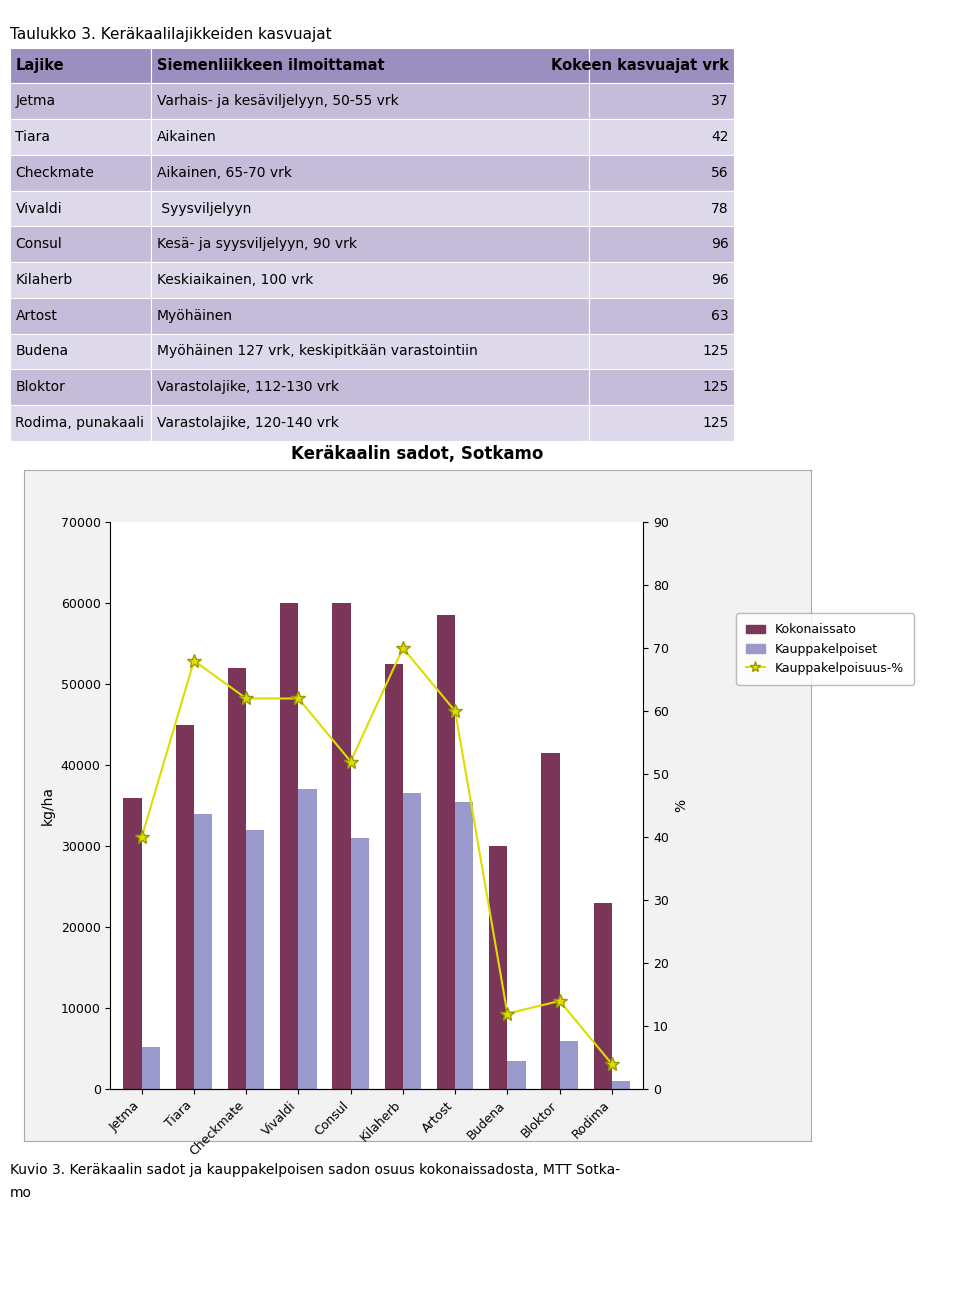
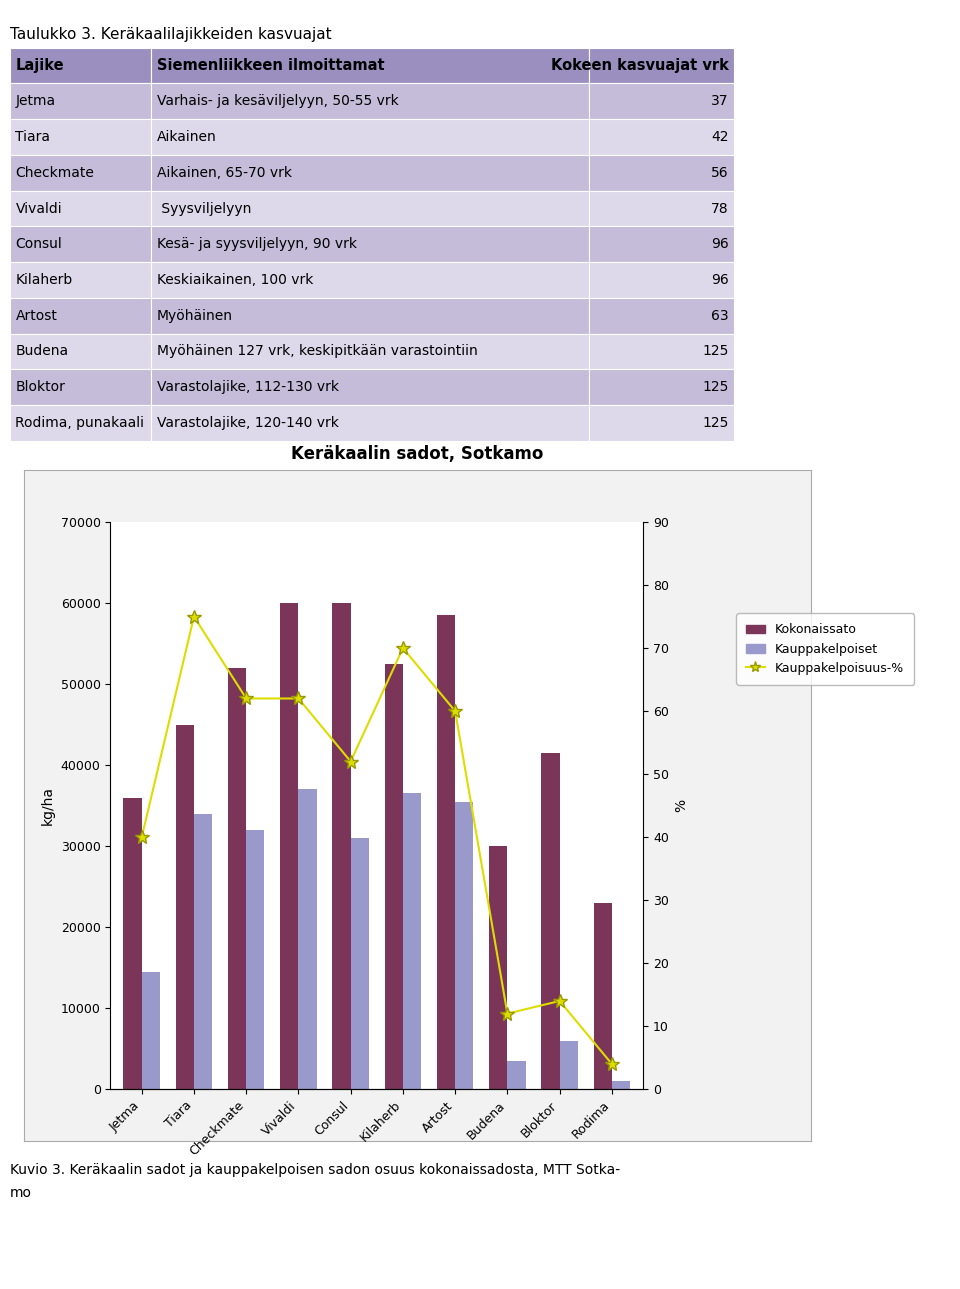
Kauppakelpoiset/Jetma: 5200 -> 14500
Kauppakelpoisuus-%/Tiara: 68 -> 75
